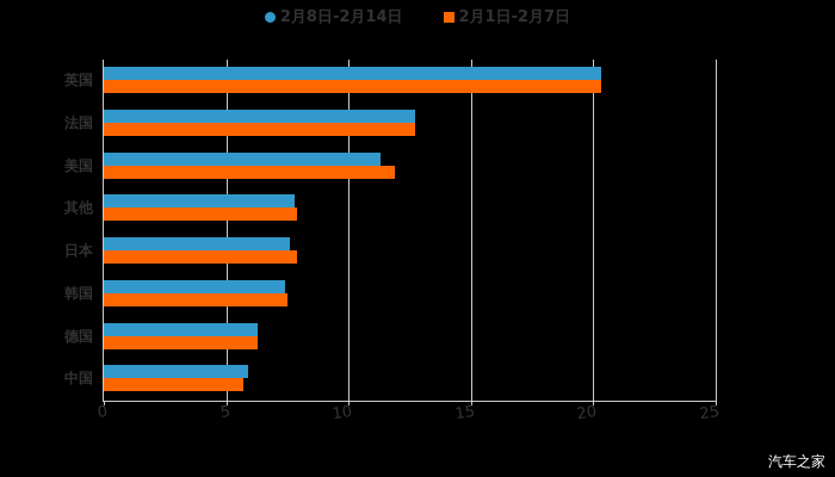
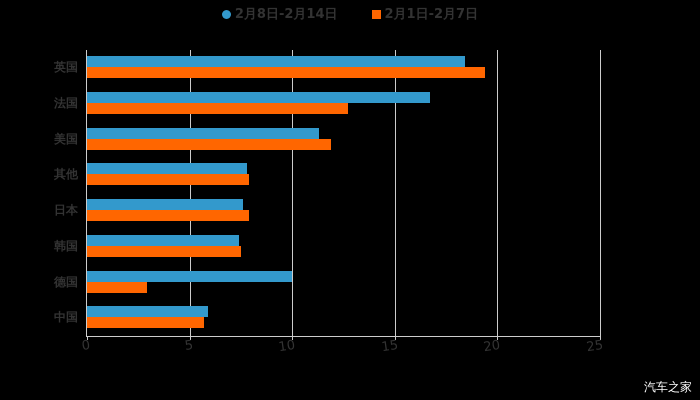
2月8日-2月14日/英国: 20.3 -> 18.4
2月1日-2月7日/英国: 20.3 -> 19.4
2月8日-2月14日/法国: 12.7 -> 16.7
2月8日-2月14日/德国: 6.3 -> 10.0
2月1日-2月7日/德国: 6.3 -> 2.9
